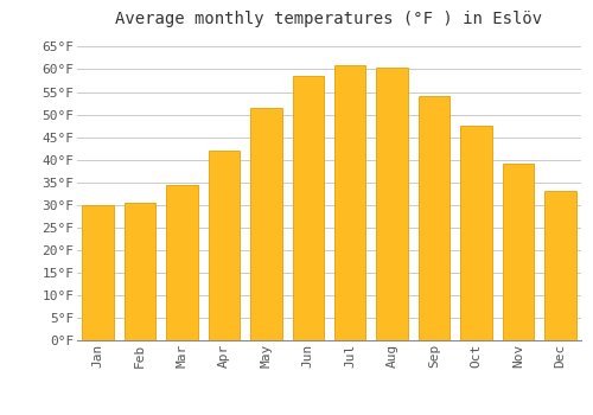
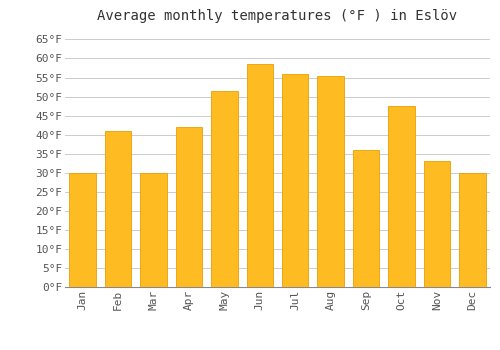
Feb: 30.5°F -> 41.0°F
Mar: 34.5°F -> 30.0°F
Jul: 61.0°F -> 56.0°F
Aug: 60.5°F -> 55.5°F
Sep: 54.0°F -> 36.0°F
Nov: 39.0°F -> 33.0°F
Dec: 33.0°F -> 30.0°F
